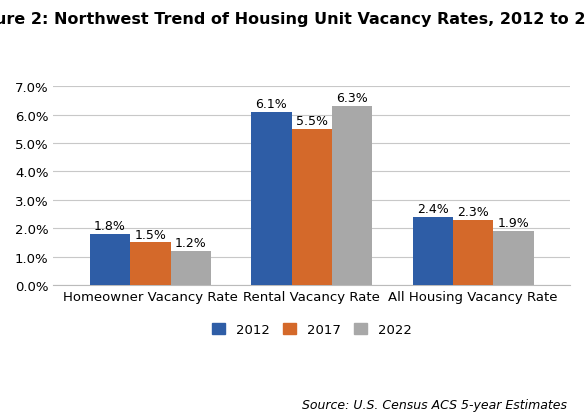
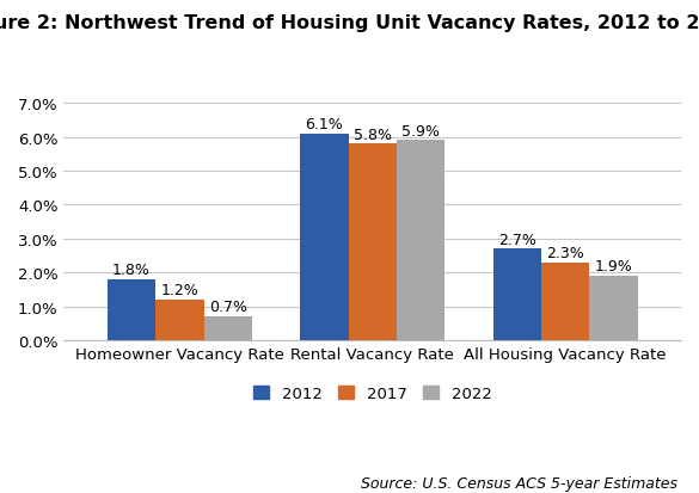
2017/Homeowner Vacancy Rate: 1.5% -> 1.2%
2022/Homeowner Vacancy Rate: 1.2% -> 0.7%
2017/Rental Vacancy Rate: 5.5% -> 5.8%
2022/Rental Vacancy Rate: 6.3% -> 5.9%
2012/All Housing Vacancy Rate: 2.4% -> 2.7%
